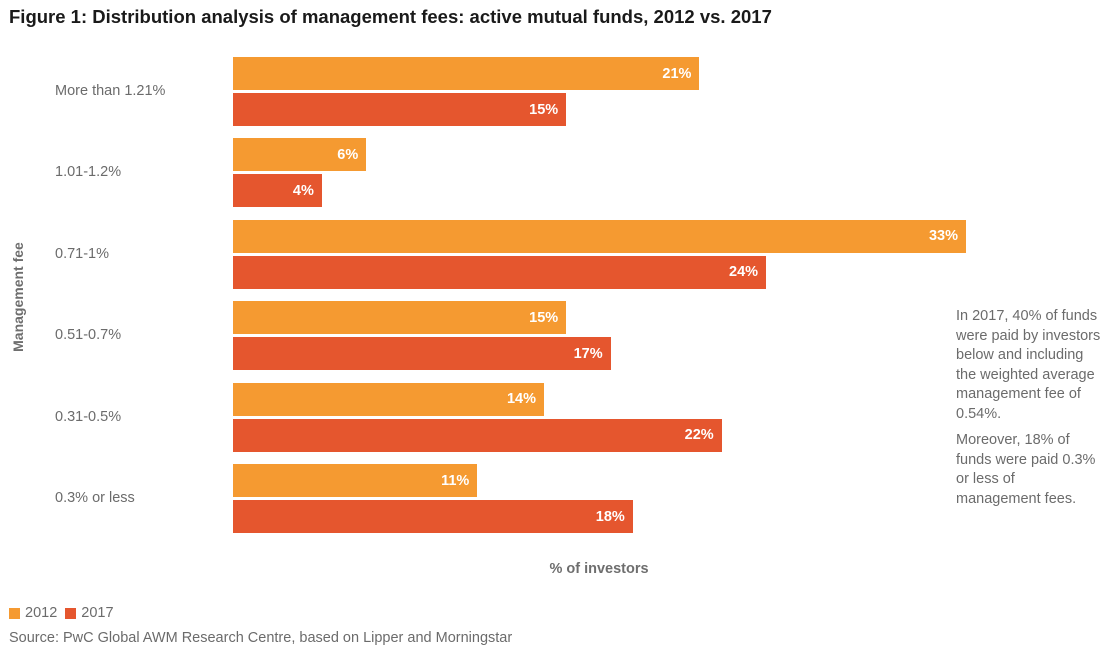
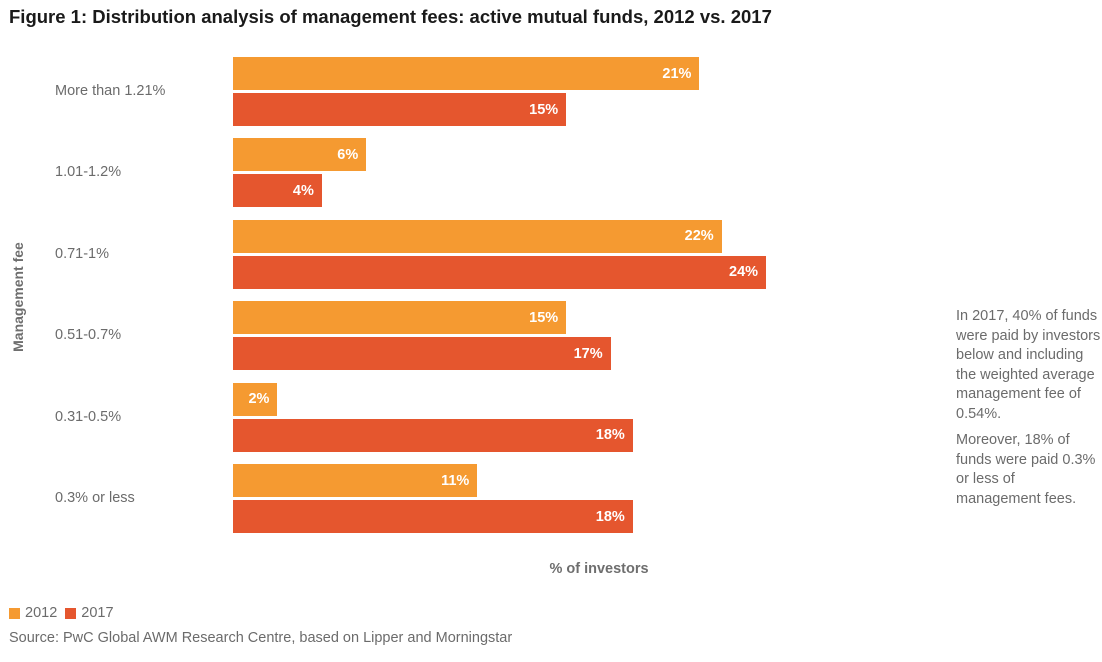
2012/0.71-1%: 33% -> 22%
2012/0.31-0.5%: 14% -> 2%
2017/0.31-0.5%: 22% -> 18%
